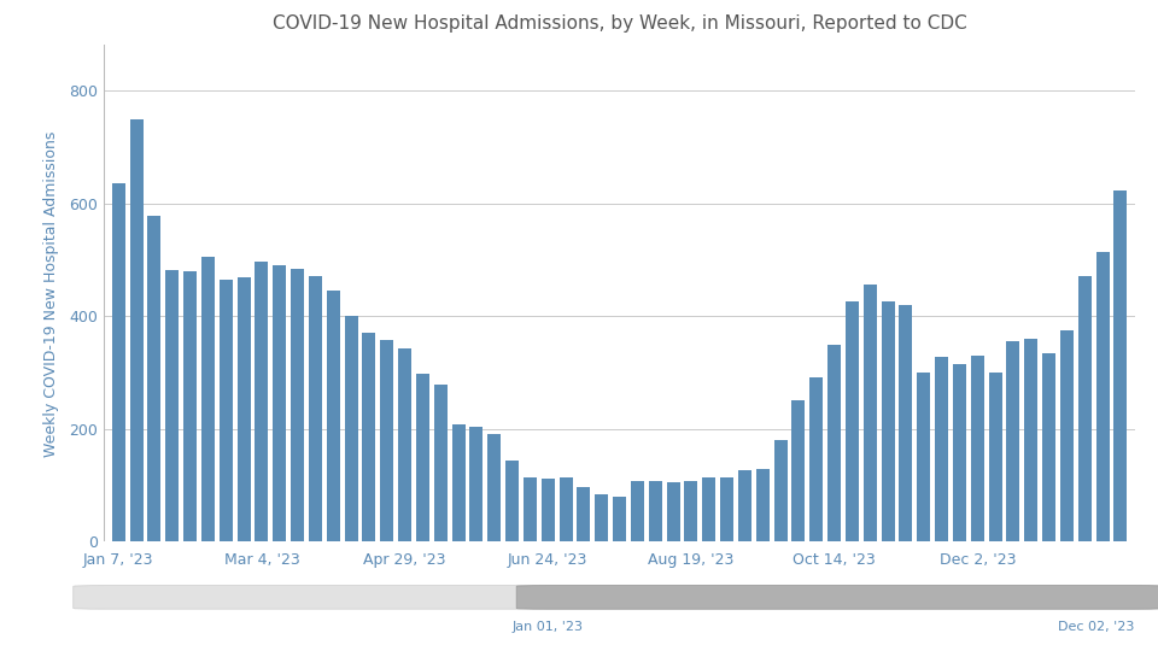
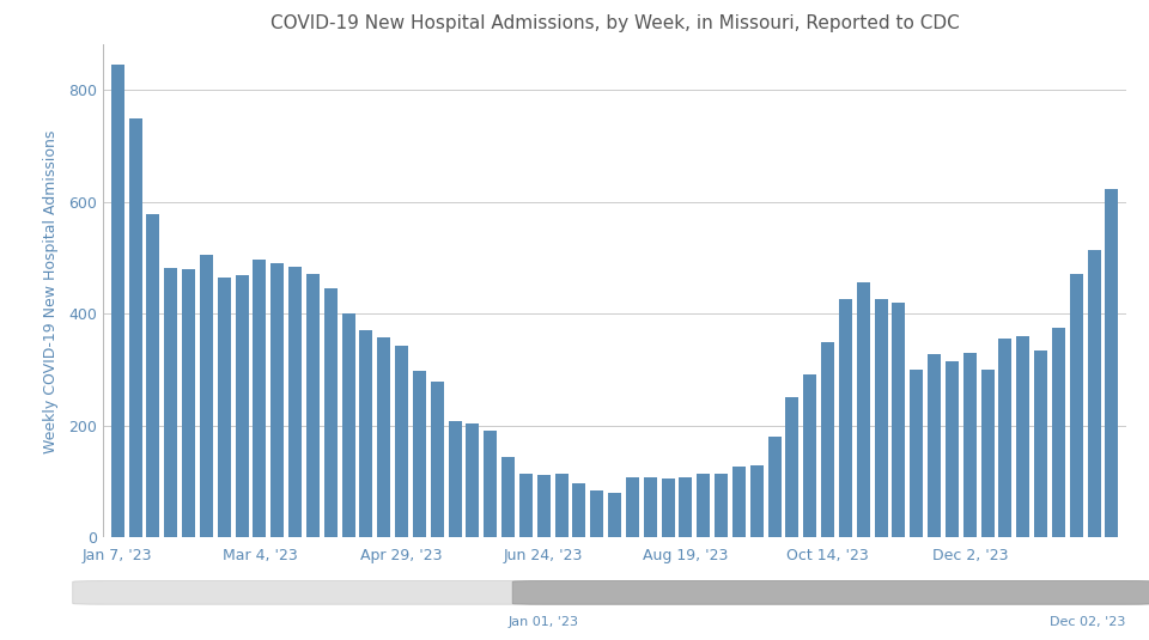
Jan 7, '23: 635 -> 845
